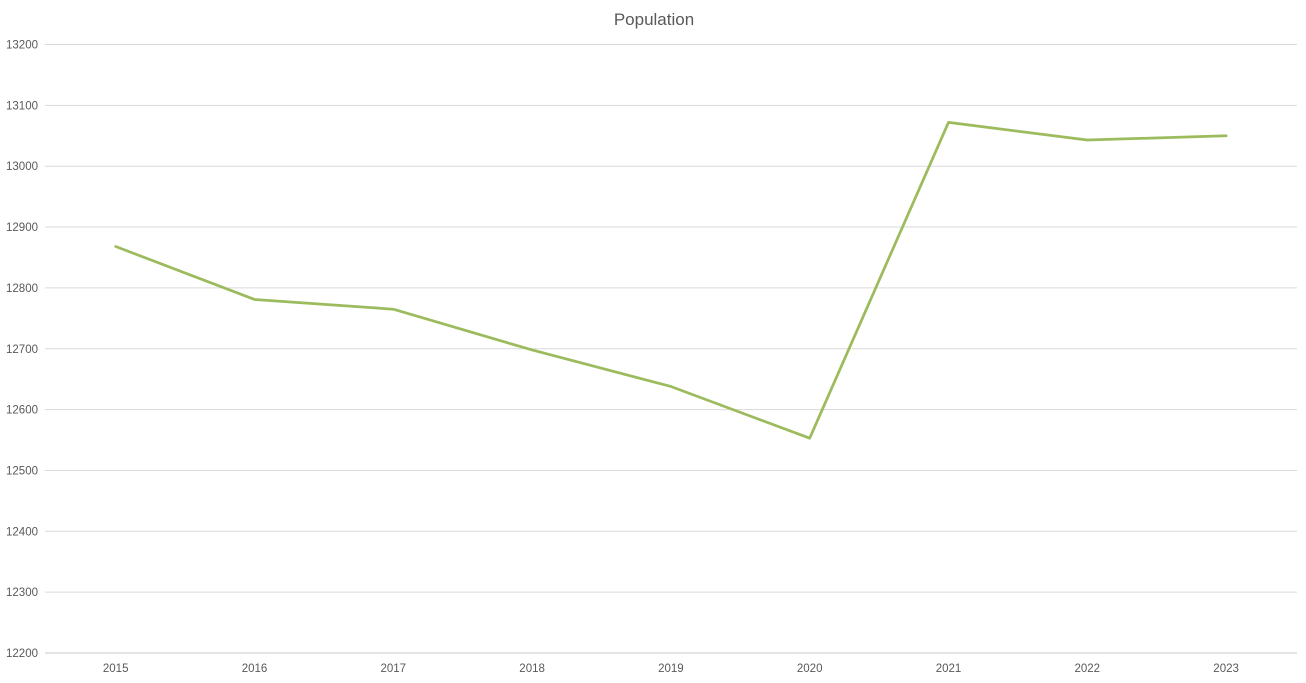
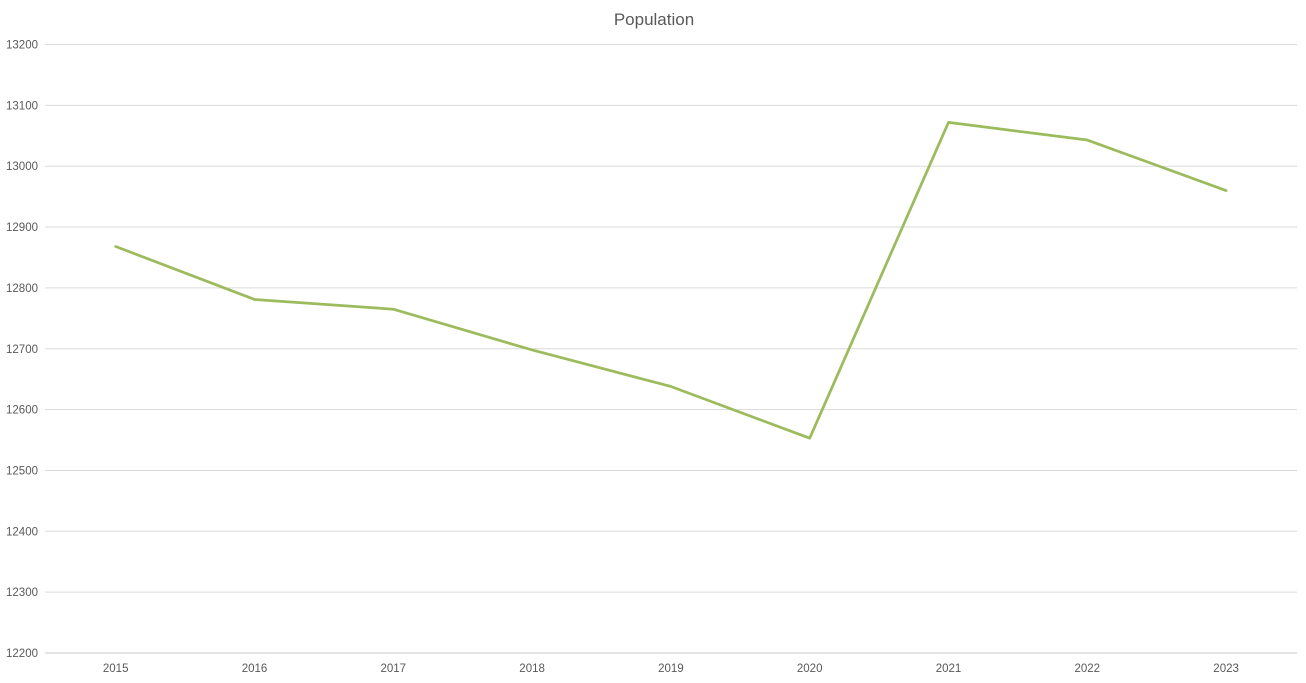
2023: 13050 -> 12960
